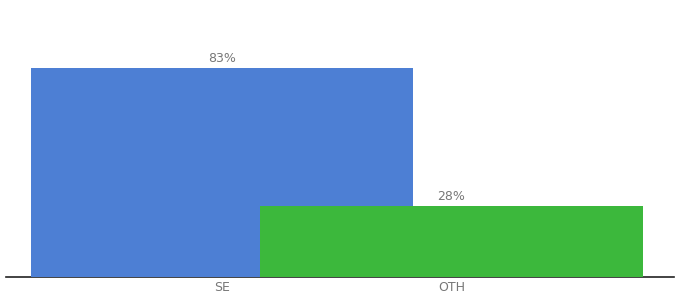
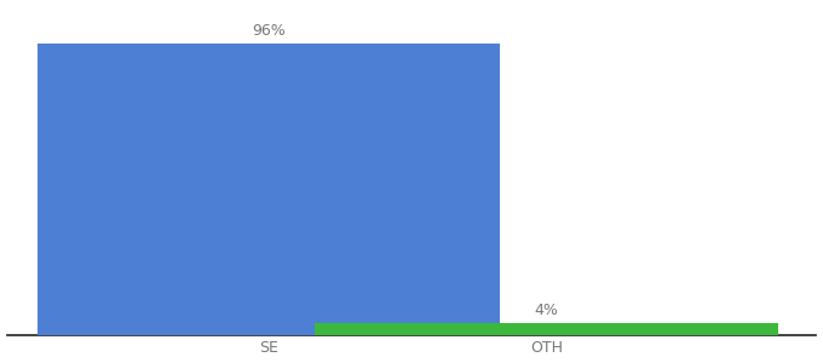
SE: 83% -> 96%
OTH: 28% -> 4%
